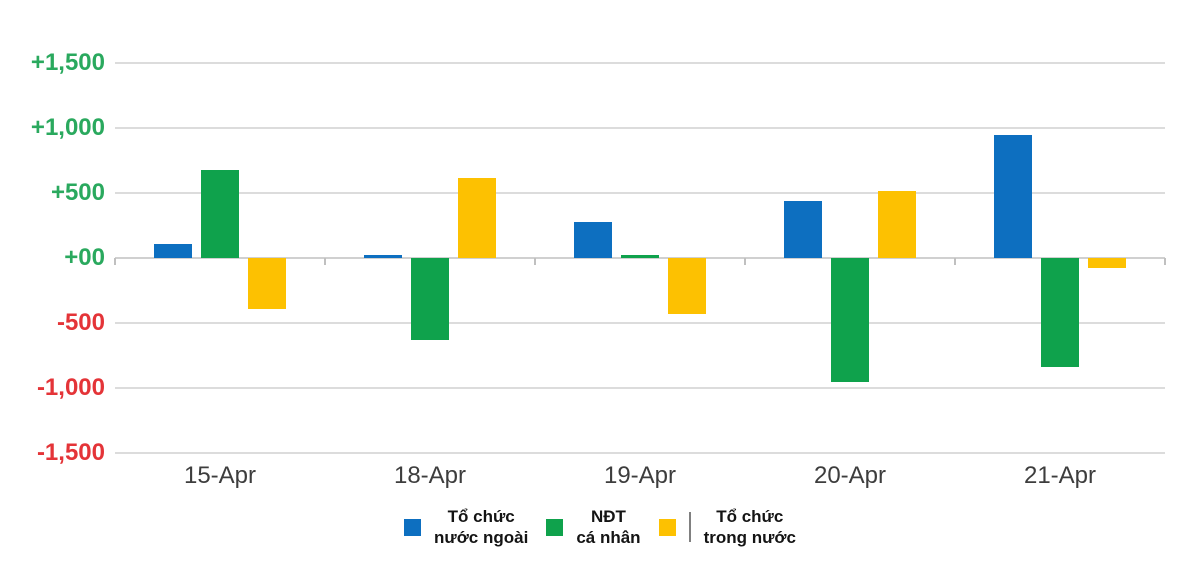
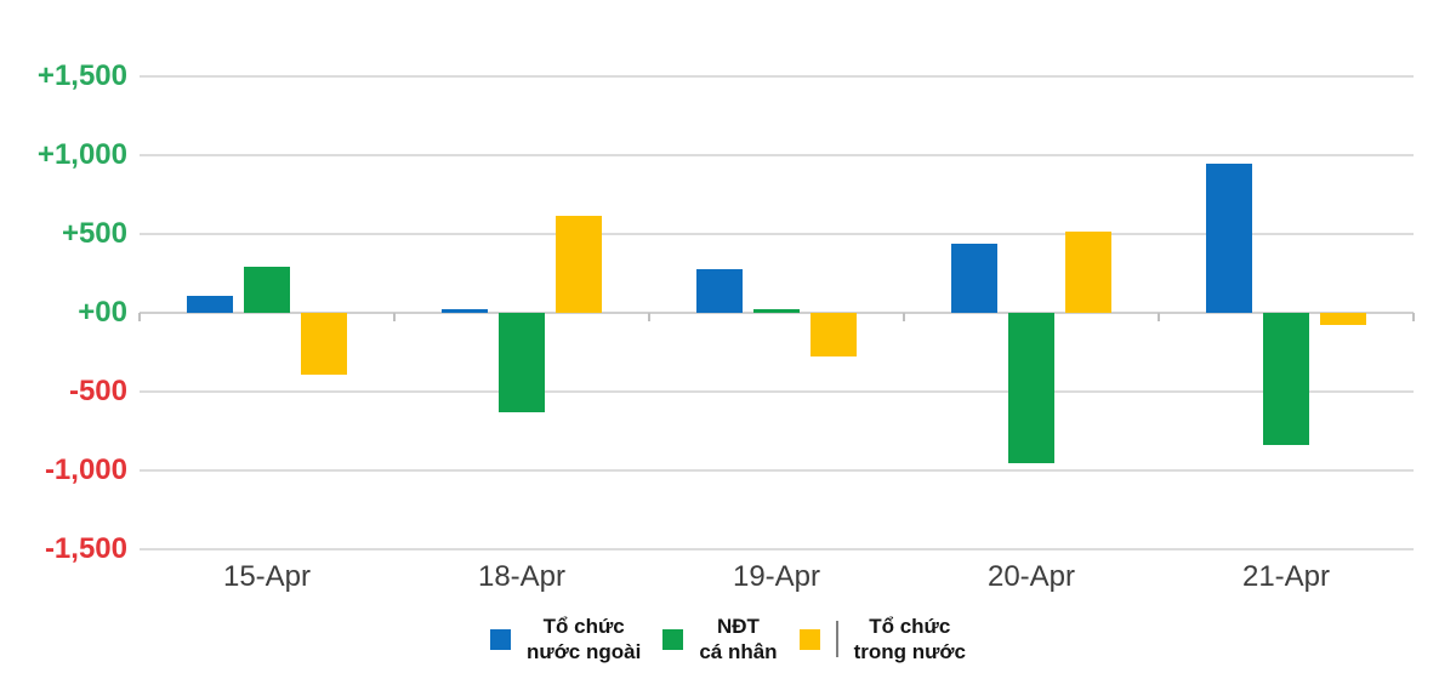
NĐT cá nhân/15-Apr: 680 -> 290
Tổ chức trong nước/19-Apr: -430 -> -280
